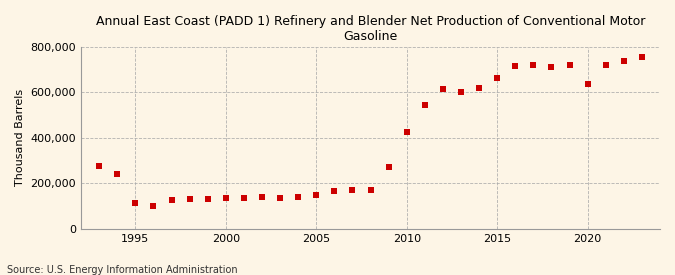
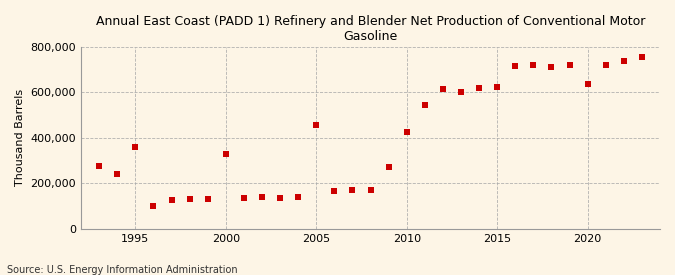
1995: 113,000 -> 360,000
2000: 135,000 -> 330,000
2005: 150,000 -> 455,000
2015: 665,000 -> 625,000
